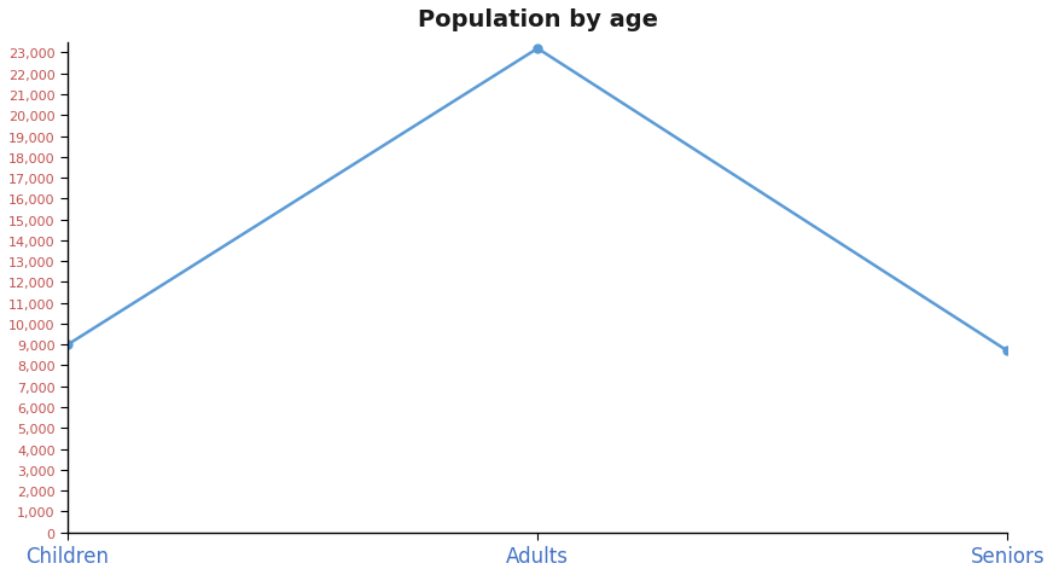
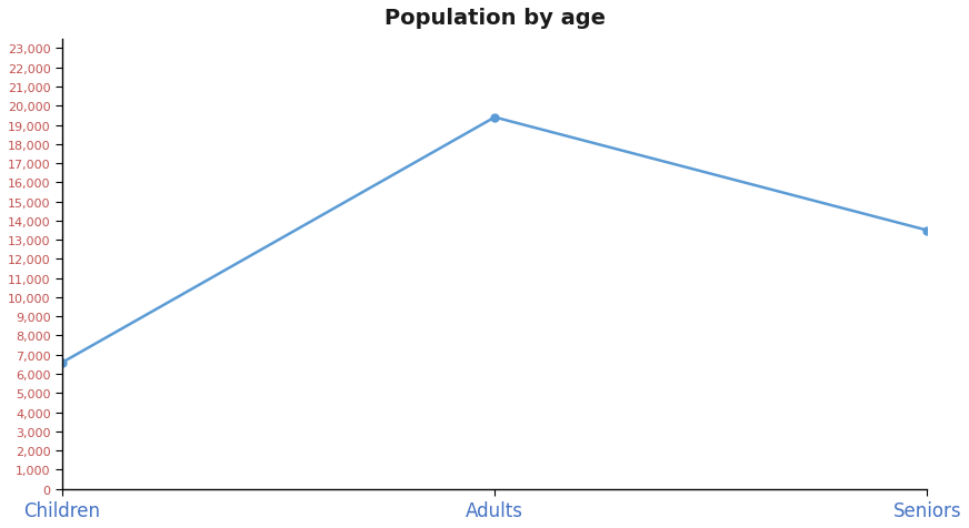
Children: 9,000 -> 6,600
Adults: 23,200 -> 19,400
Seniors: 8,700 -> 13,500
